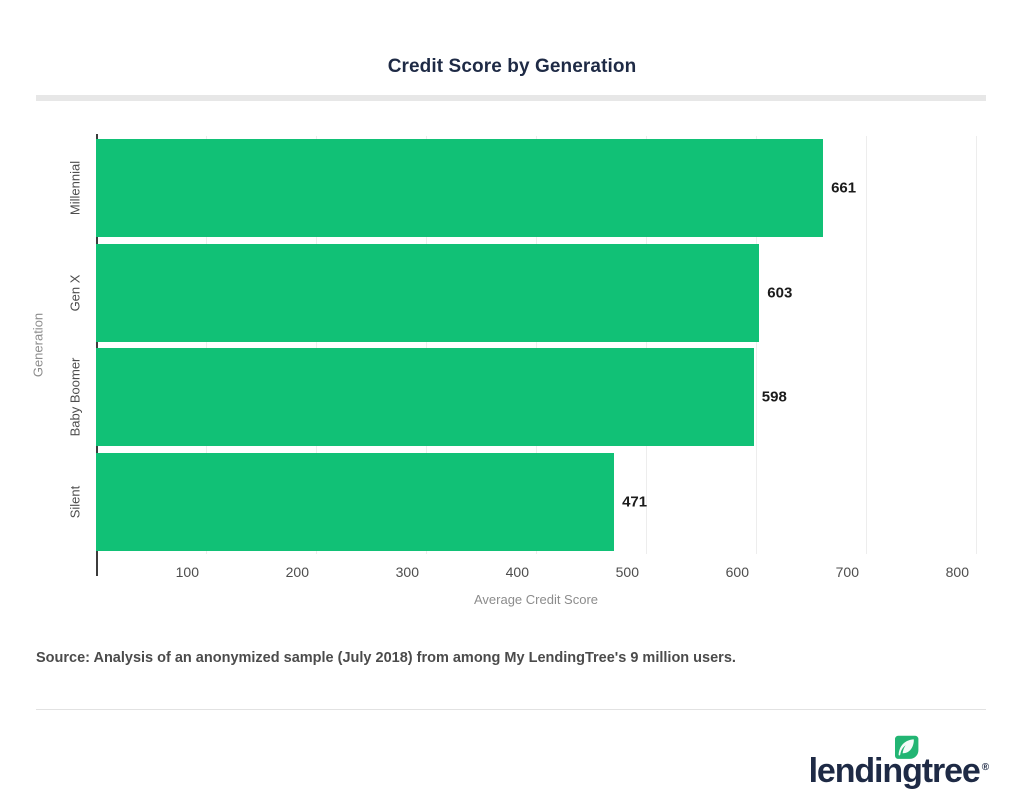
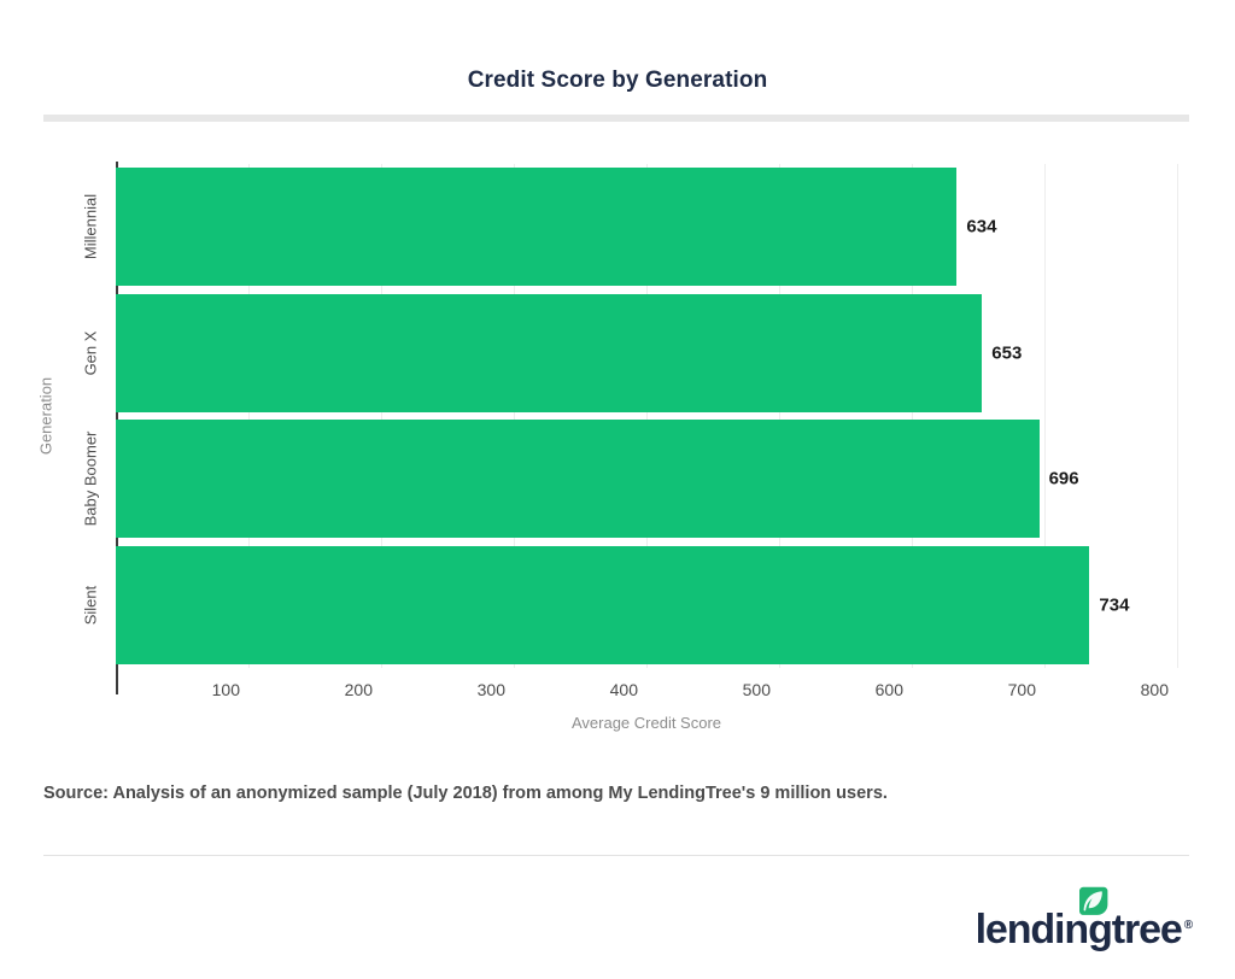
Millennial: 661 -> 634
Gen X: 603 -> 653
Baby Boomer: 598 -> 696
Silent: 471 -> 734
